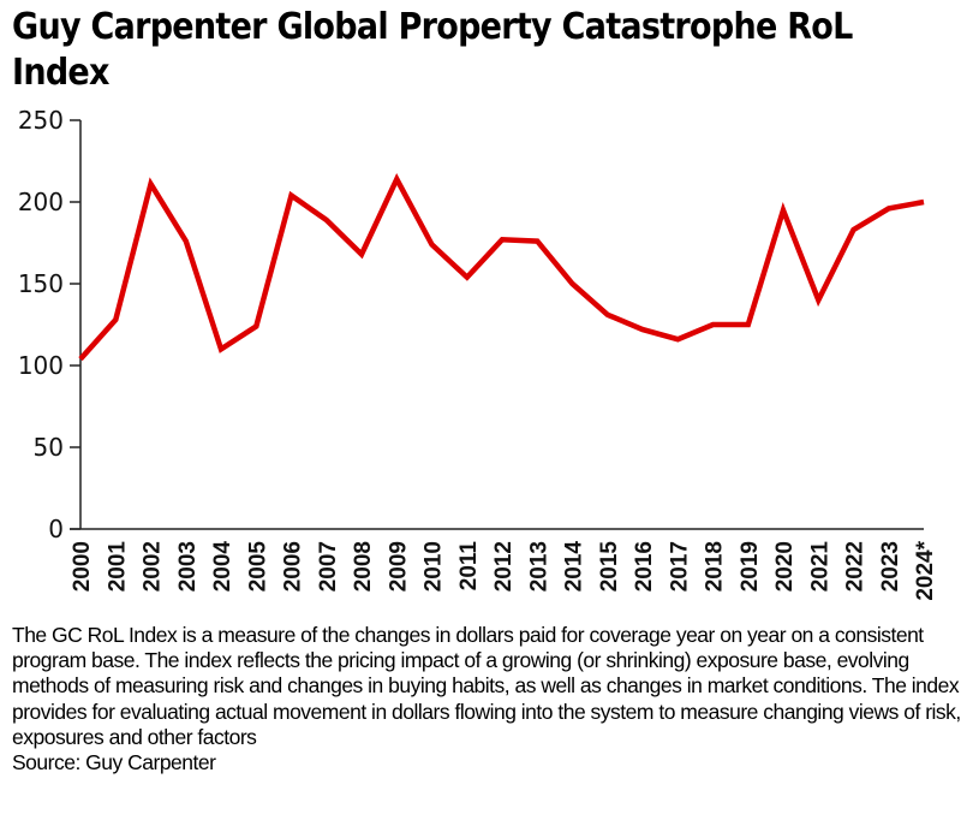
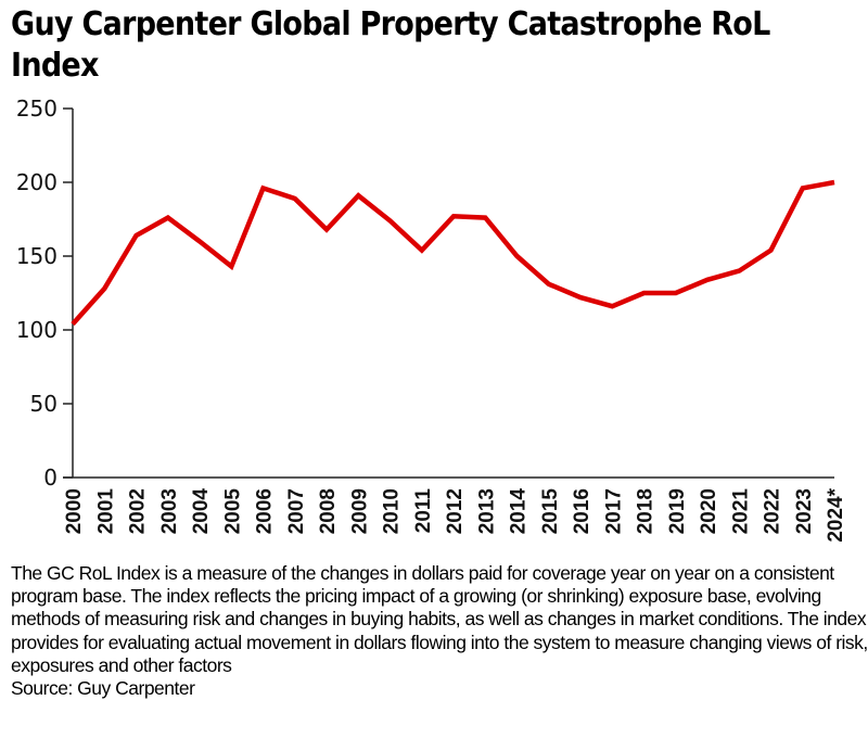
2002: 211 -> 164
2004: 110 -> 160
2005: 124 -> 143
2006: 204 -> 196
2009: 214 -> 191
2020: 195 -> 134
2022: 183 -> 154
